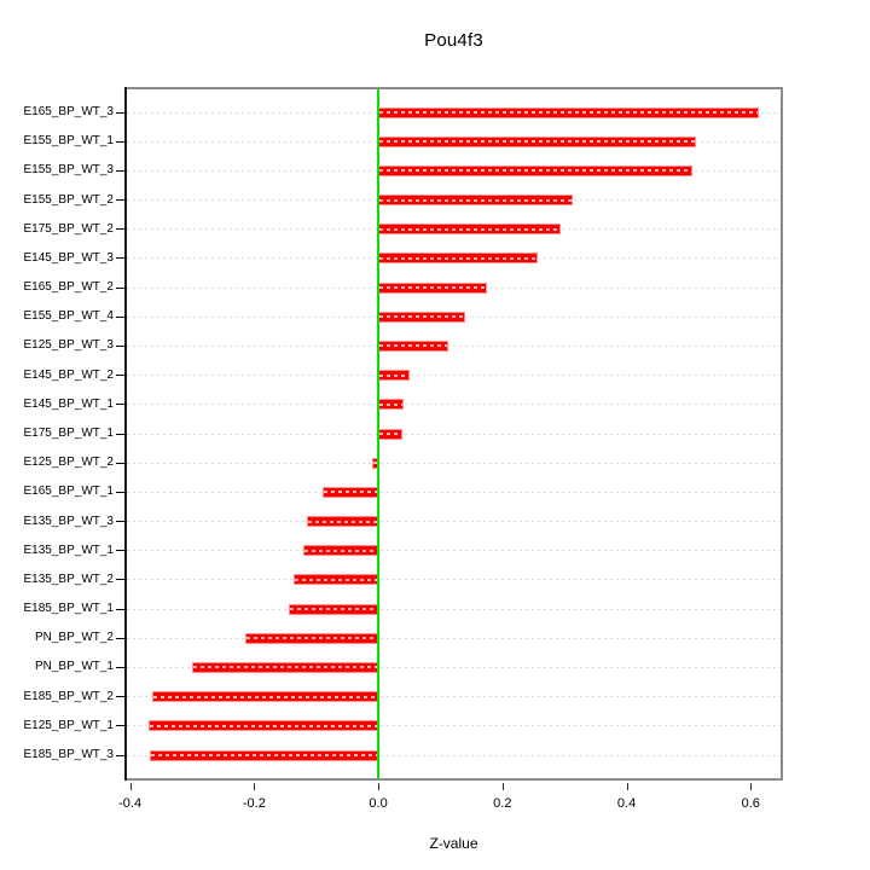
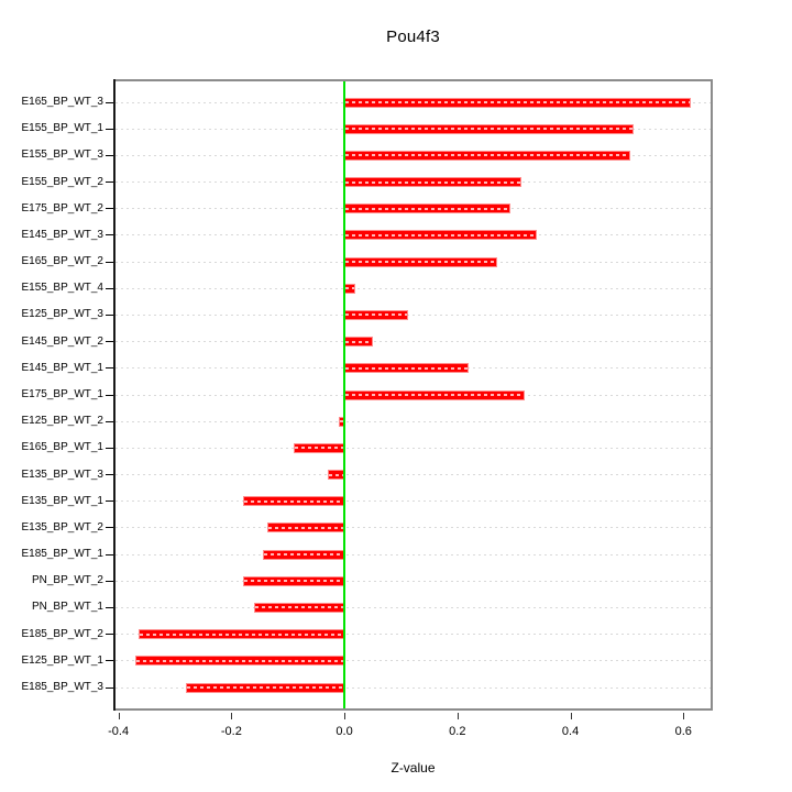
E145_BP_WT_3: 0.26 -> 0.34
E165_BP_WT_2: 0.18 -> 0.27
E155_BP_WT_4: 0.14 -> 0.02
E145_BP_WT_1: 0.04 -> 0.22
E175_BP_WT_1: 0.04 -> 0.32
E135_BP_WT_3: -0.12 -> -0.03
E135_BP_WT_1: -0.12 -> -0.18
PN_BP_WT_2: -0.21 -> -0.18
PN_BP_WT_1: -0.30 -> -0.16
E185_BP_WT_3: -0.37 -> -0.28
